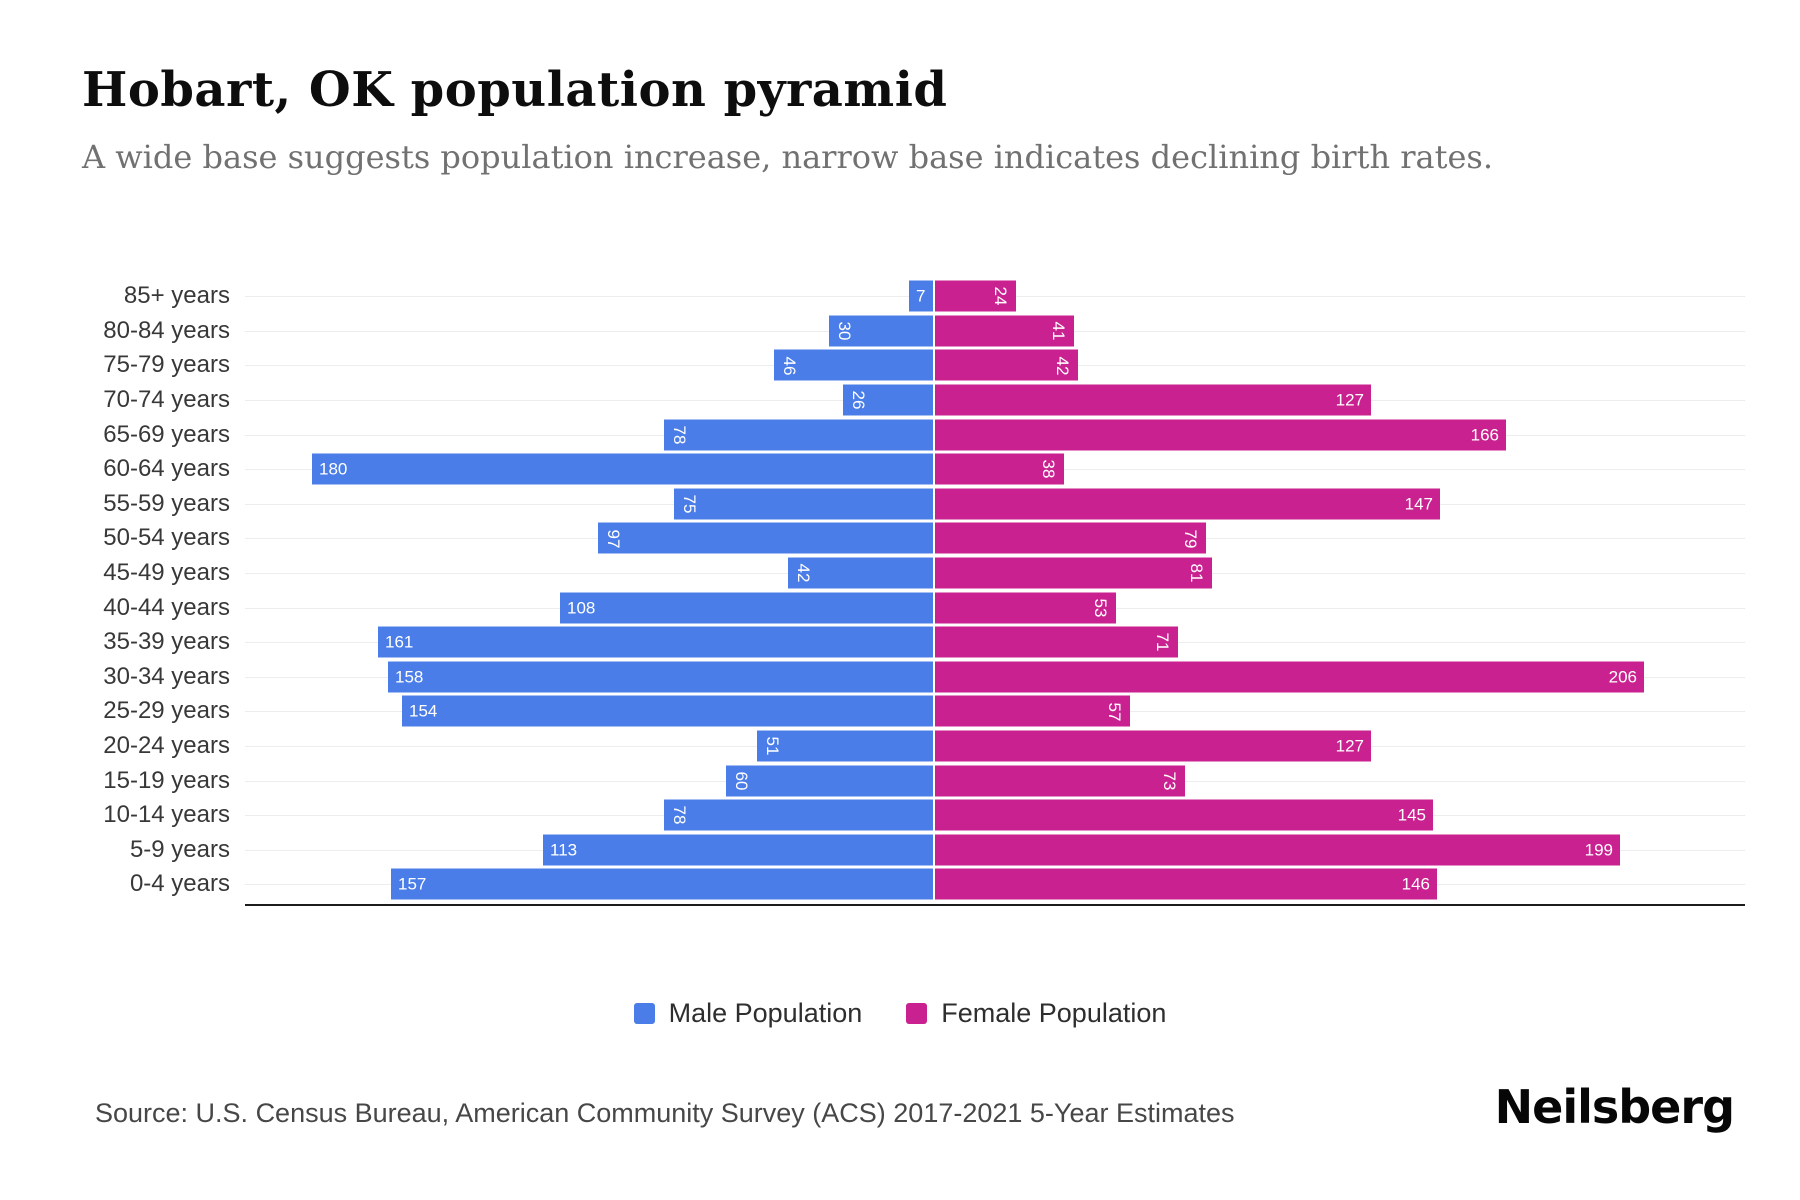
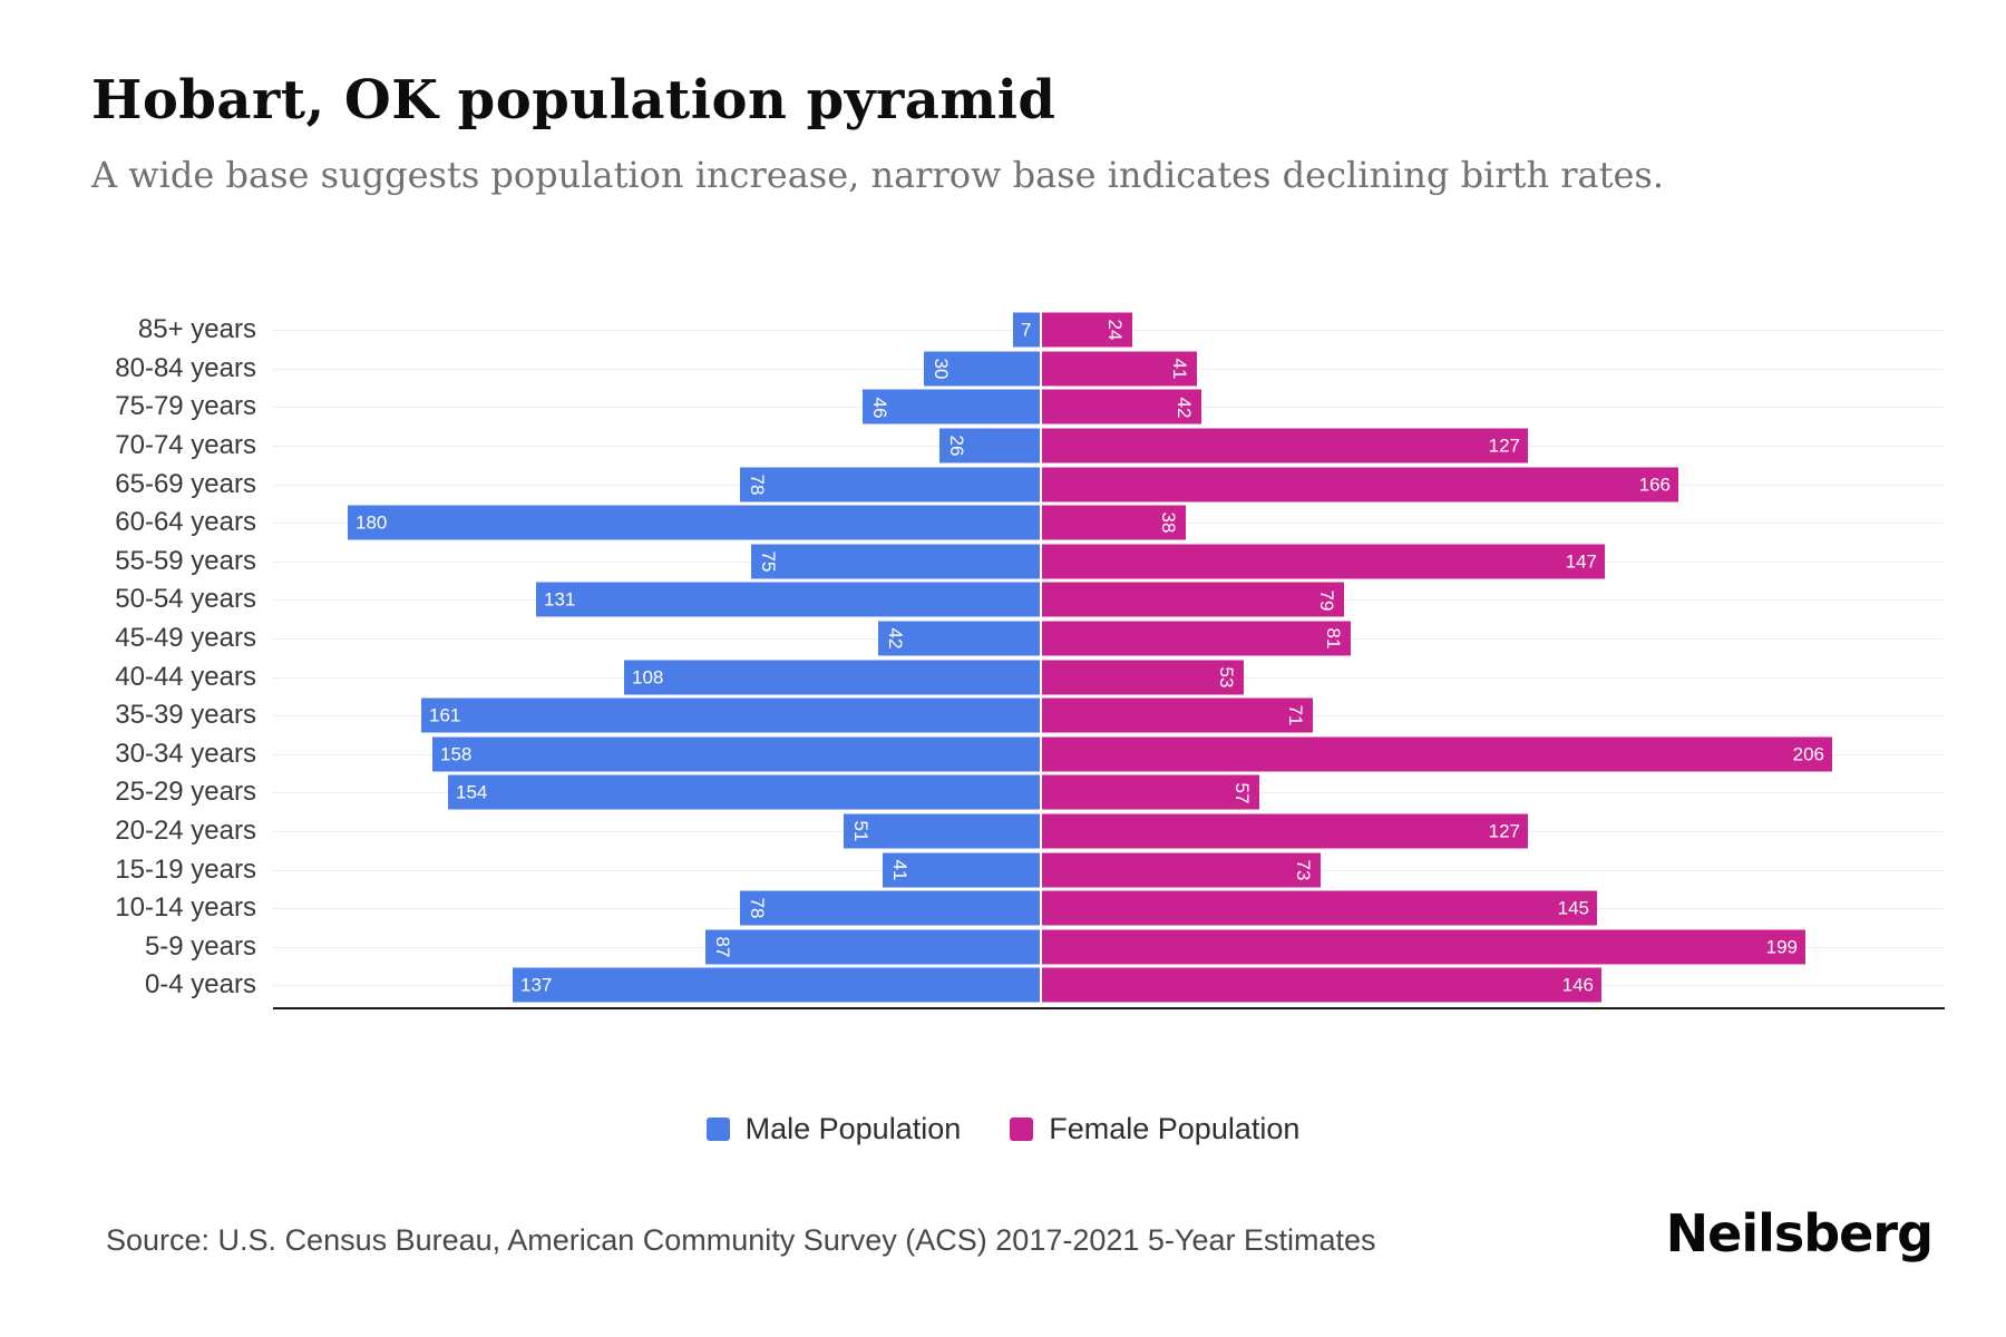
Male Population/50-54 years: 97 -> 131
Male Population/15-19 years: 60 -> 41
Male Population/5-9 years: 113 -> 87
Male Population/0-4 years: 157 -> 137
